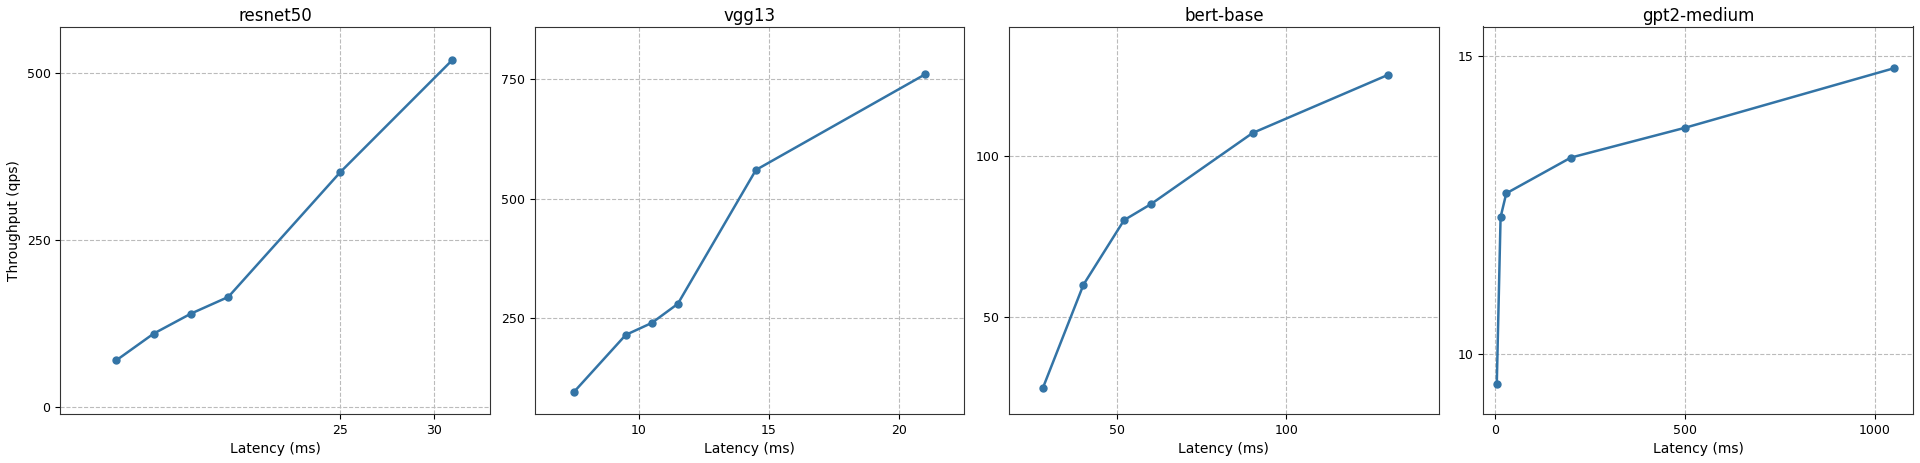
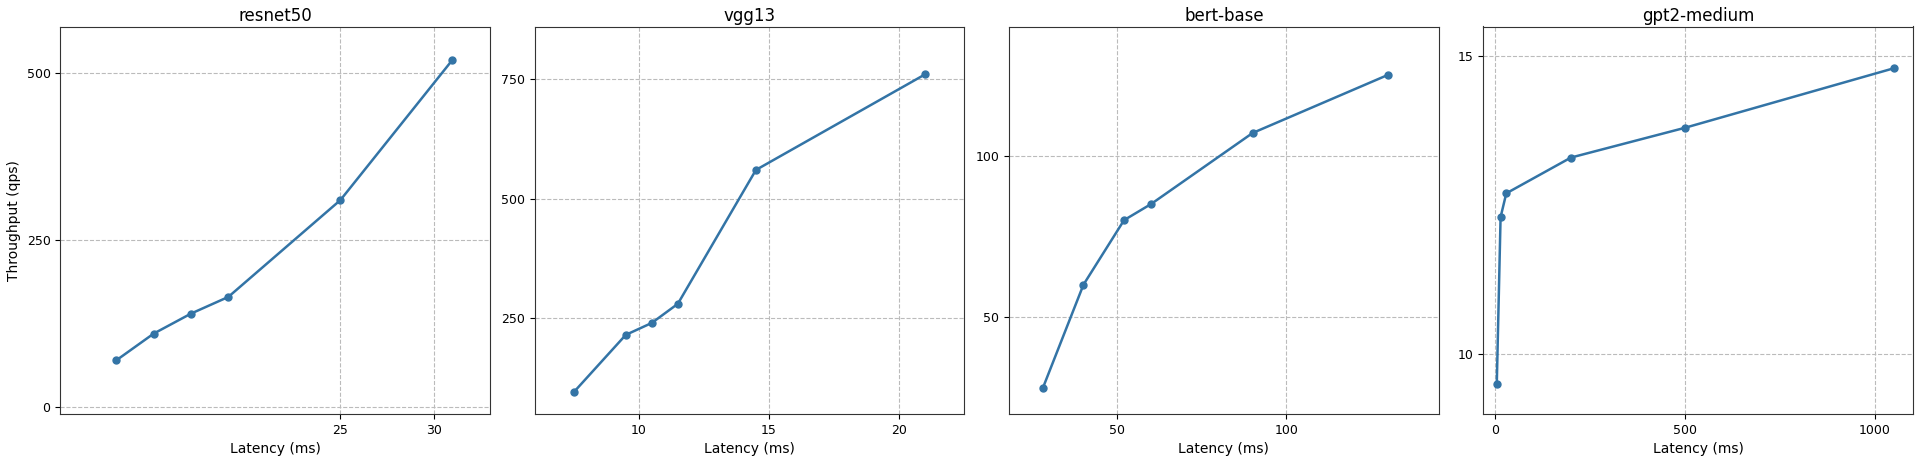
resnet50/25: 352 -> 310
